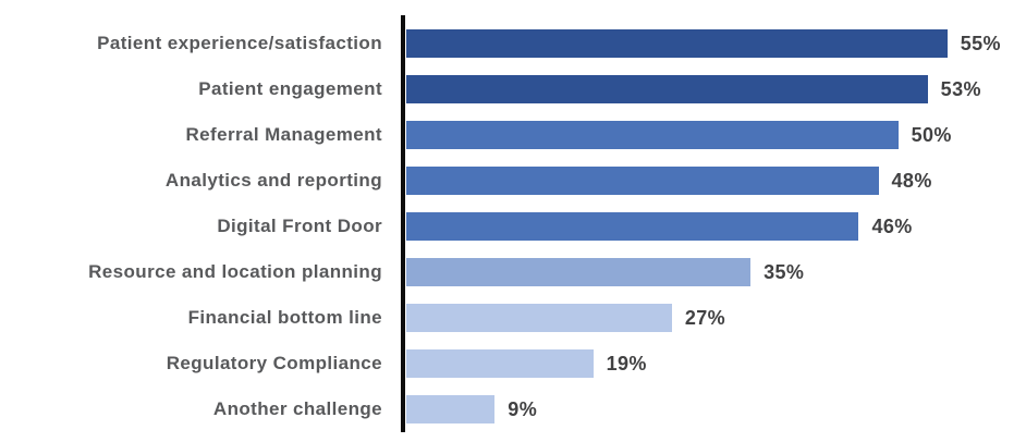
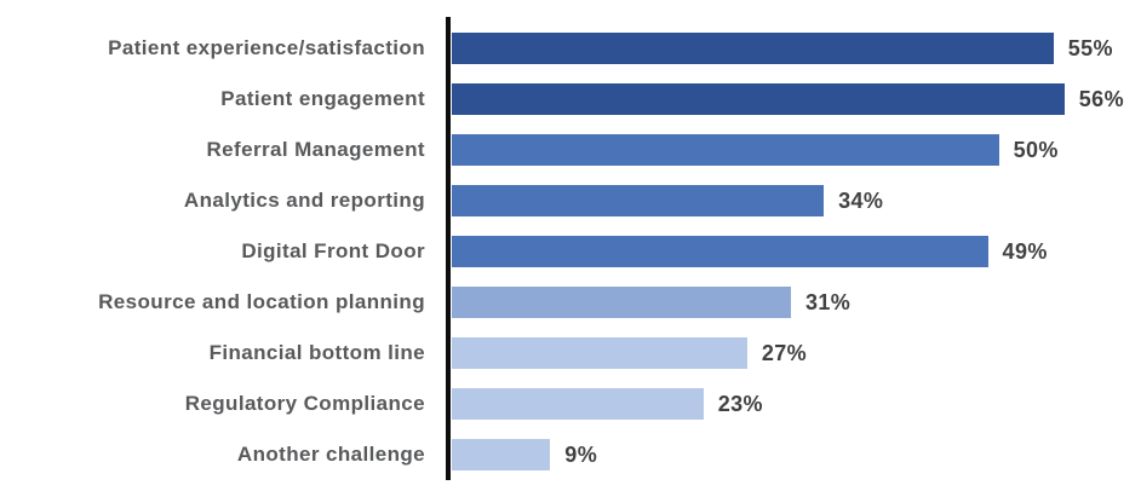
Patient engagement: 53% -> 56%
Analytics and reporting: 48% -> 34%
Digital Front Door: 46% -> 49%
Resource and location planning: 35% -> 31%
Regulatory Compliance: 19% -> 23%
